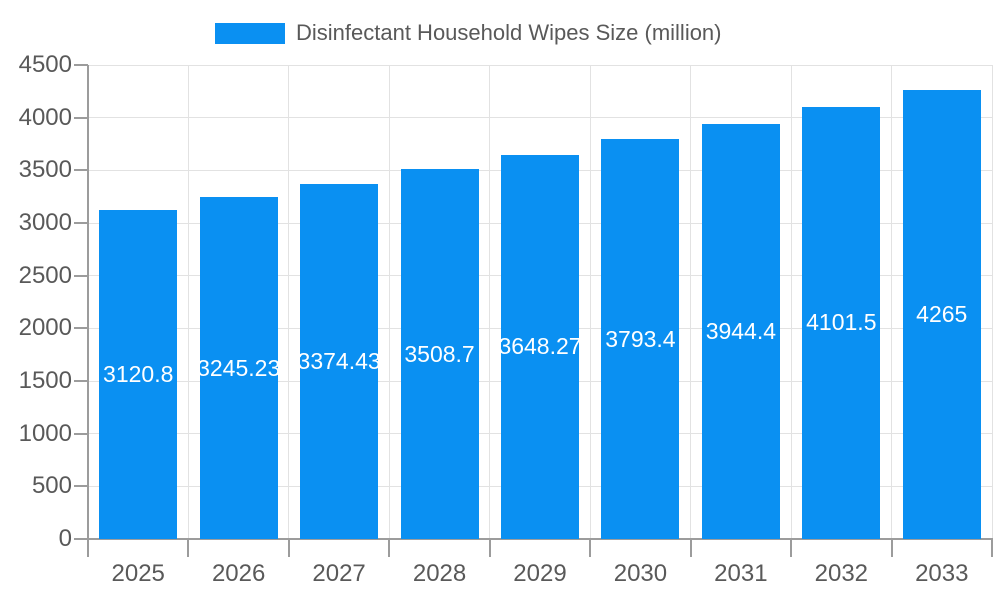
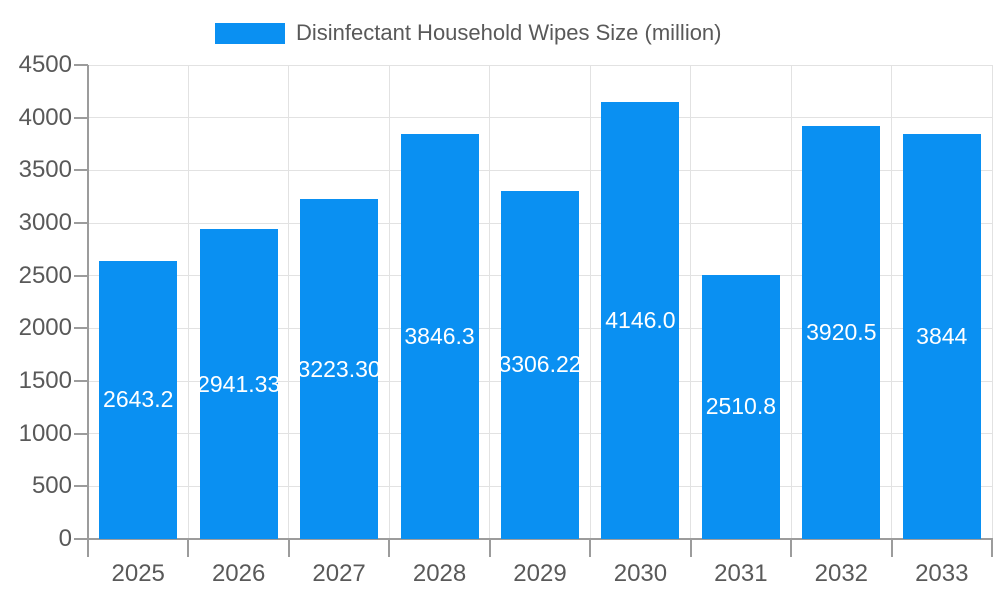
2025: 3120.8 -> 2643.2
2026: 3245.23 -> 2941.33
2027: 3374.43 -> 3223.30
2028: 3508.7 -> 3846.3
2029: 3648.27 -> 3306.22
2030: 3793.4 -> 4146.0
2031: 3944.4 -> 2510.8
2032: 4101.5 -> 3920.5
2033: 4265 -> 3844
